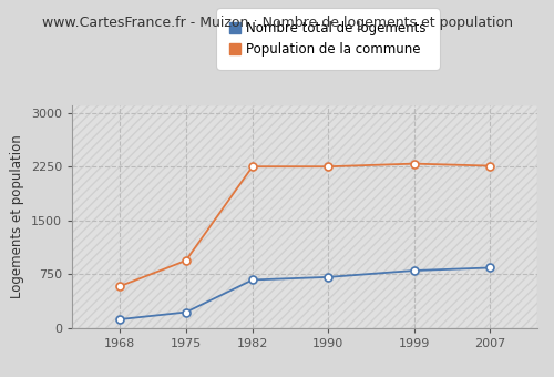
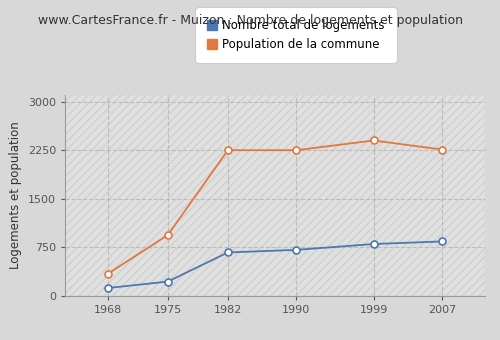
Population de la commune/1968: 580 -> 340
Population de la commune/1999: 2290 -> 2400
